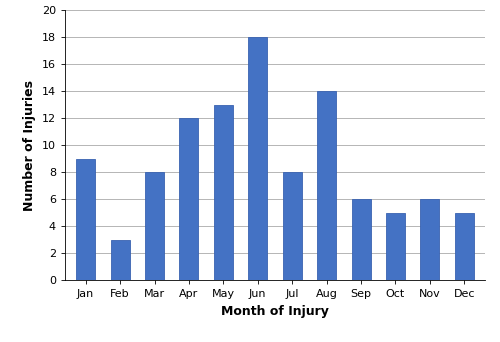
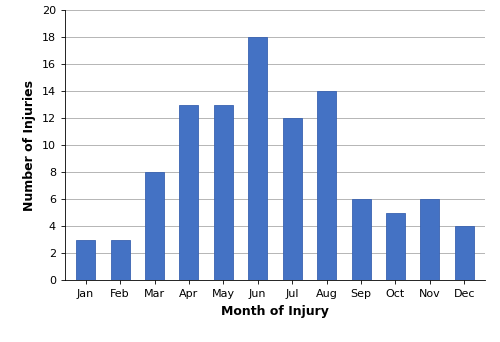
Jan: 9 -> 3
Apr: 12 -> 13
Jul: 8 -> 12
Dec: 5 -> 4
